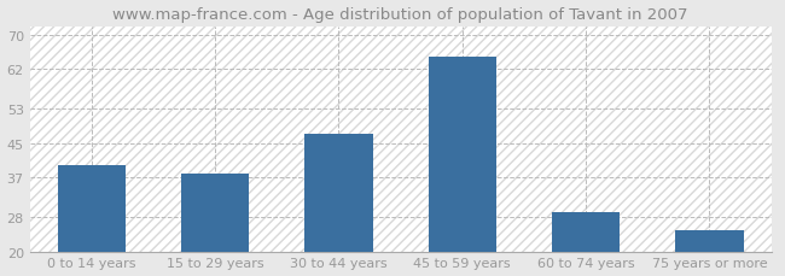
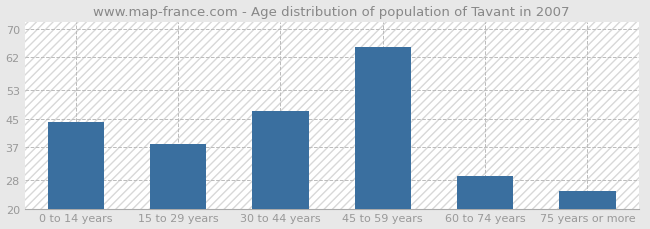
0 to 14 years: 40 -> 44
